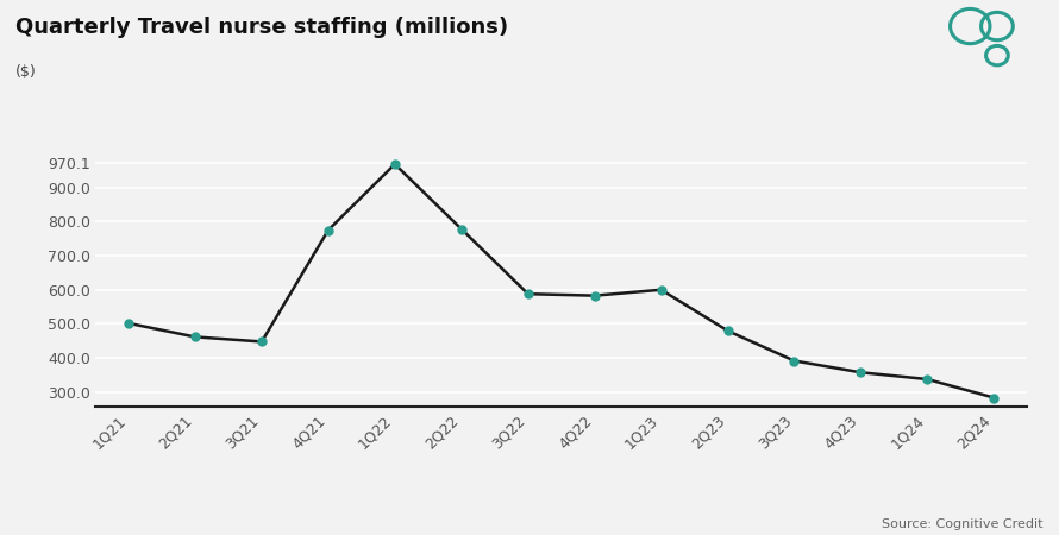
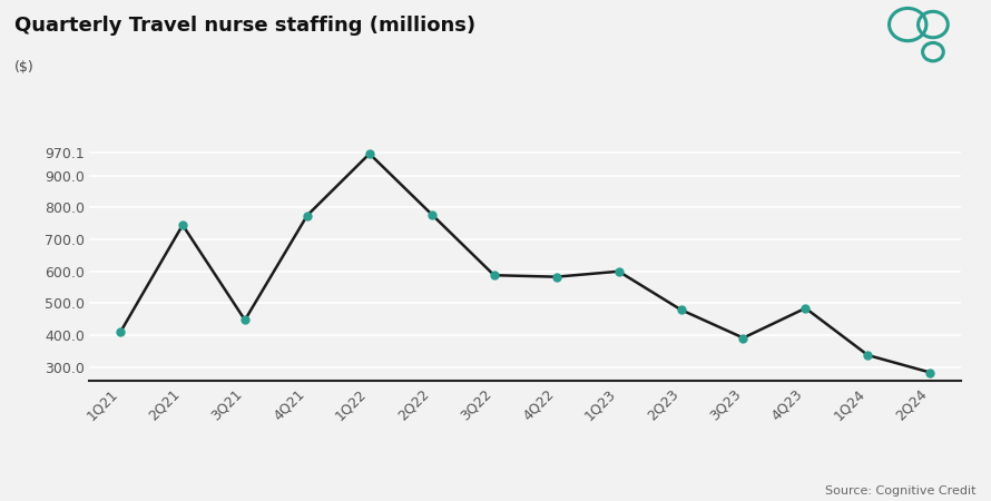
1Q21: 502 -> 410
2Q21: 462 -> 745
4Q23: 358 -> 485
